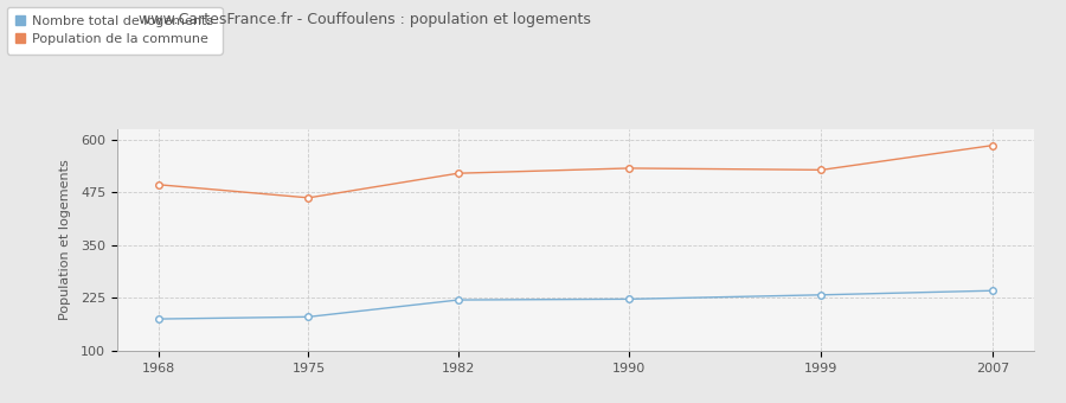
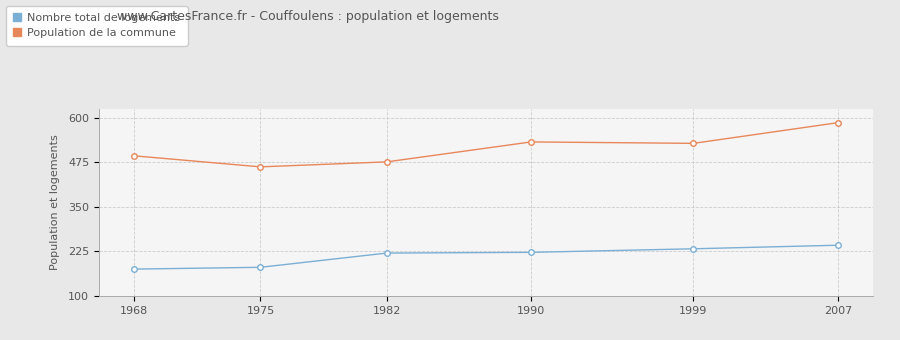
Population de la commune/1982: 520 -> 476
